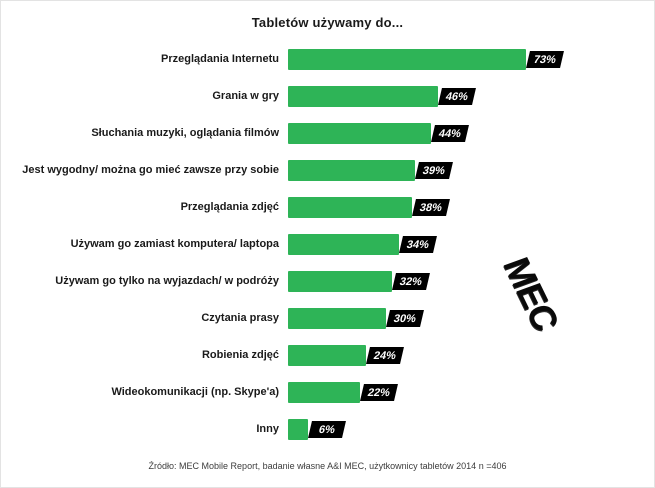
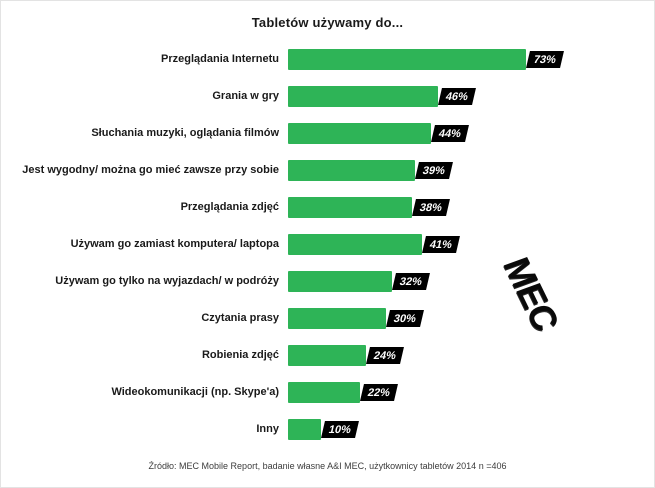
Używam go zamiast komputera/ laptopa: 34% -> 41%
Inny: 6% -> 10%
